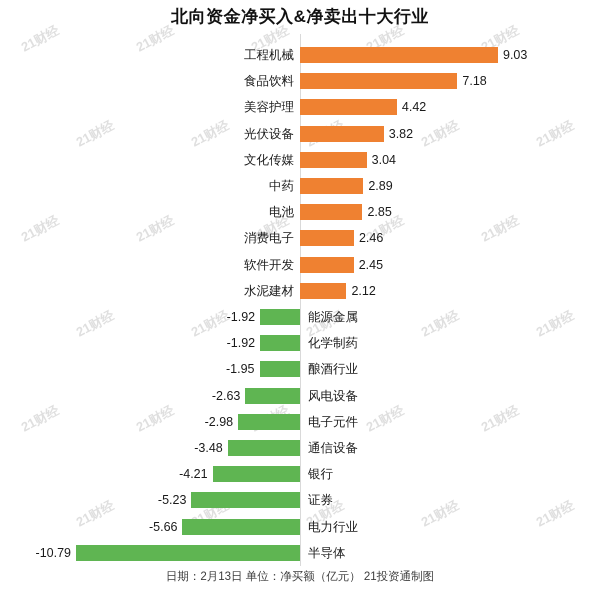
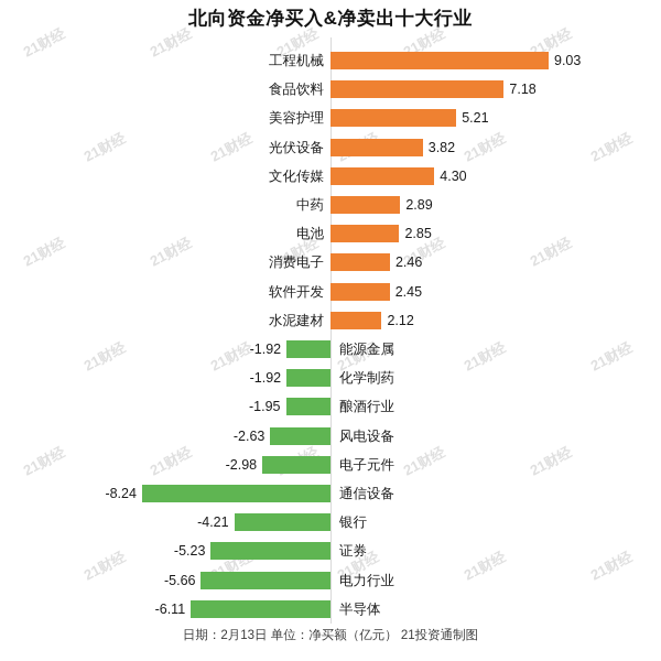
美容护理: 4.42 -> 5.21
文化传媒: 3.04 -> 4.30
通信设备: -3.48 -> -8.24
半导体: -10.79 -> -6.11
